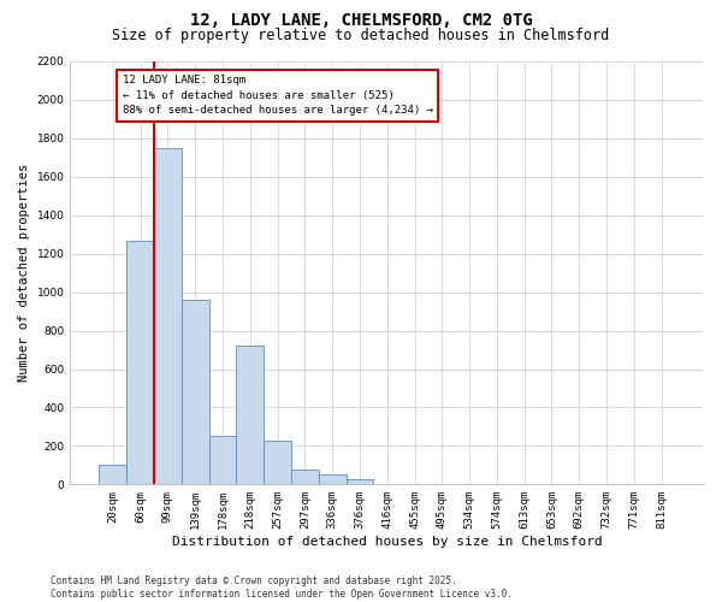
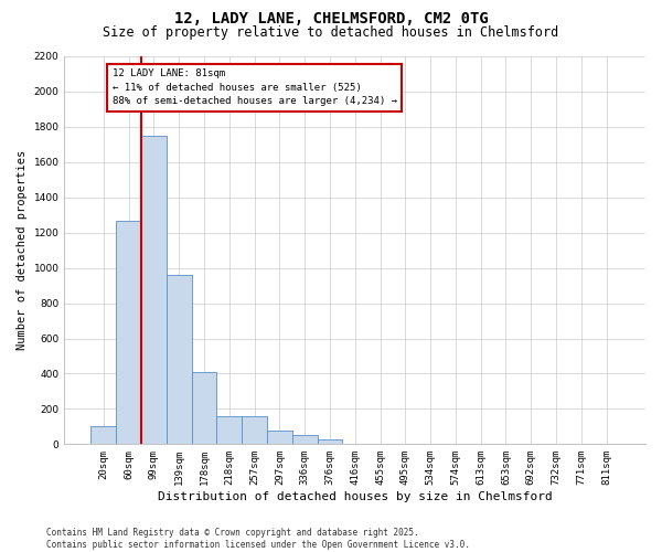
178sqm: 250 -> 410
218sqm: 720 -> 160
257sqm: 230 -> 160
